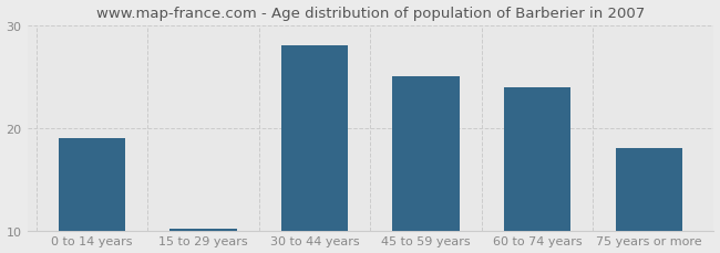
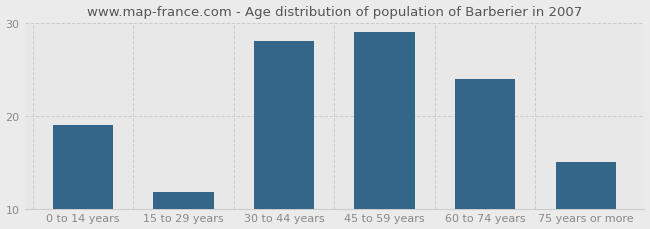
15 to 29 years: 10.2 -> 11.8
45 to 59 years: 25.0 -> 29.0
75 years or more: 18.0 -> 15.0
